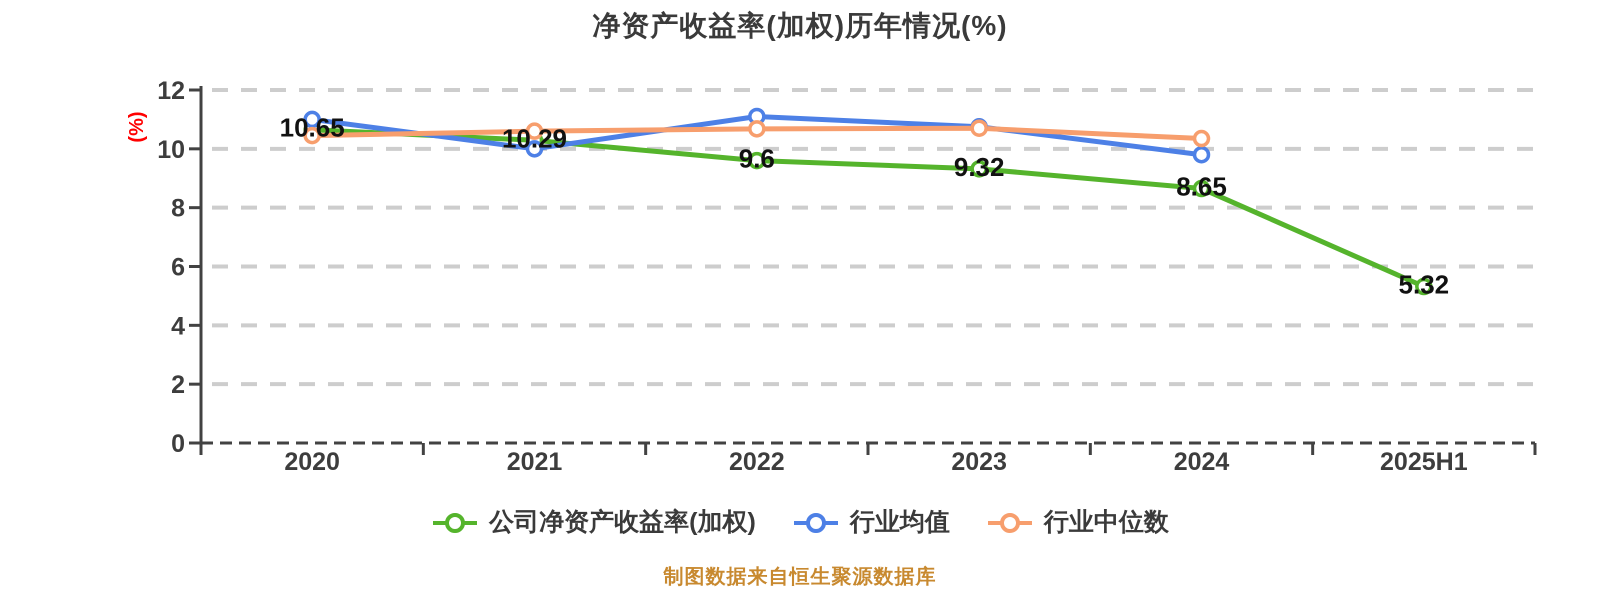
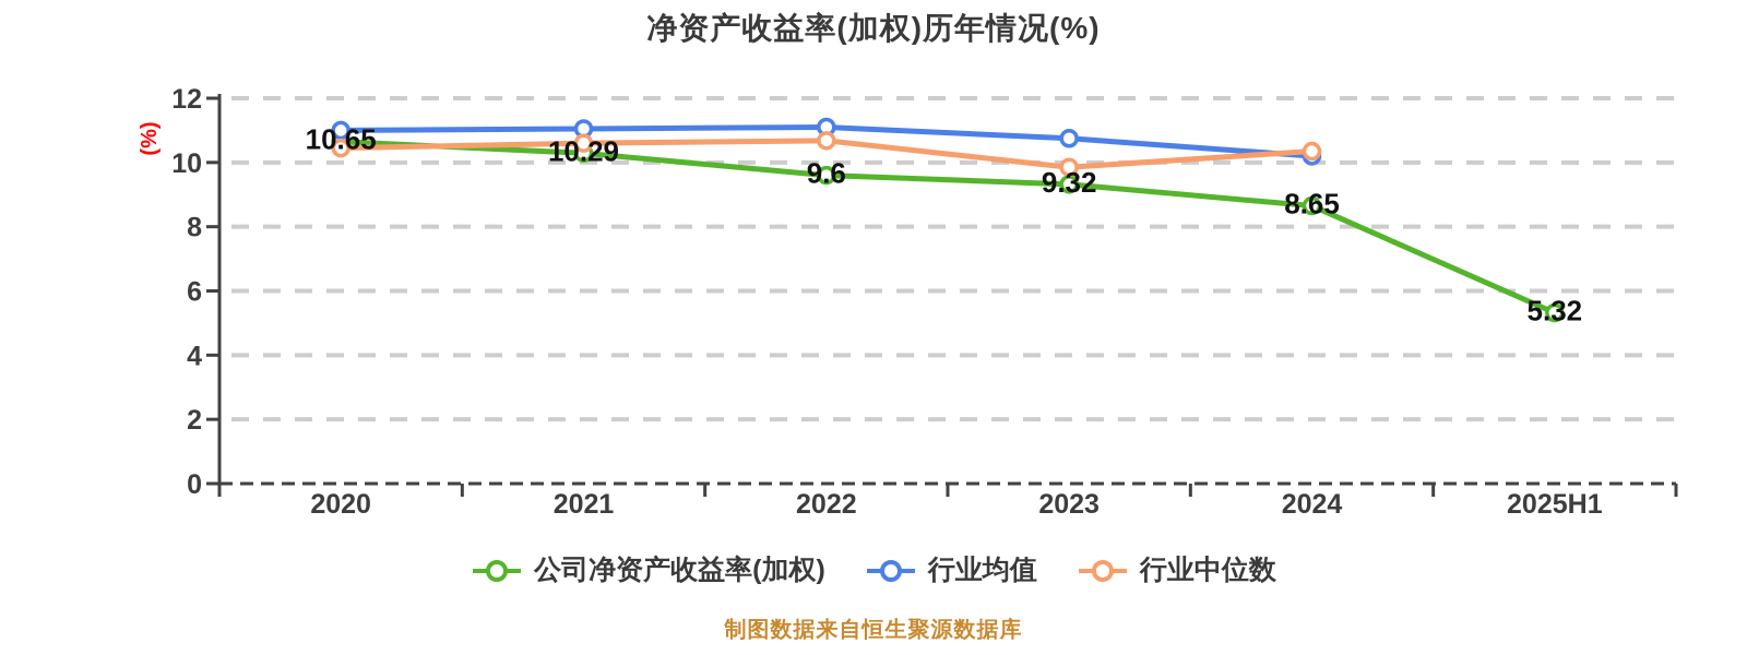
行业均值/2021: 10.0 -> 11.1
行业中位数/2023: 10.7 -> 9.8
行业均值/2024: 9.8 -> 10.2
